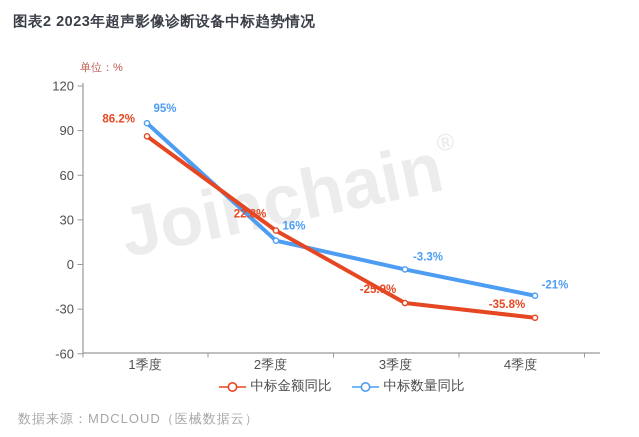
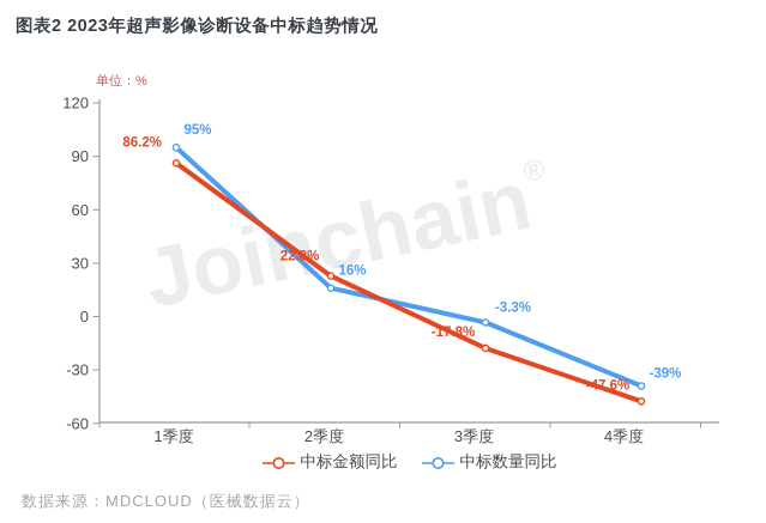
中标金额同比/3季度: -25.9% -> -17.8%
中标金额同比/4季度: -35.8% -> -47.6%
中标数量同比/4季度: -21% -> -39%
